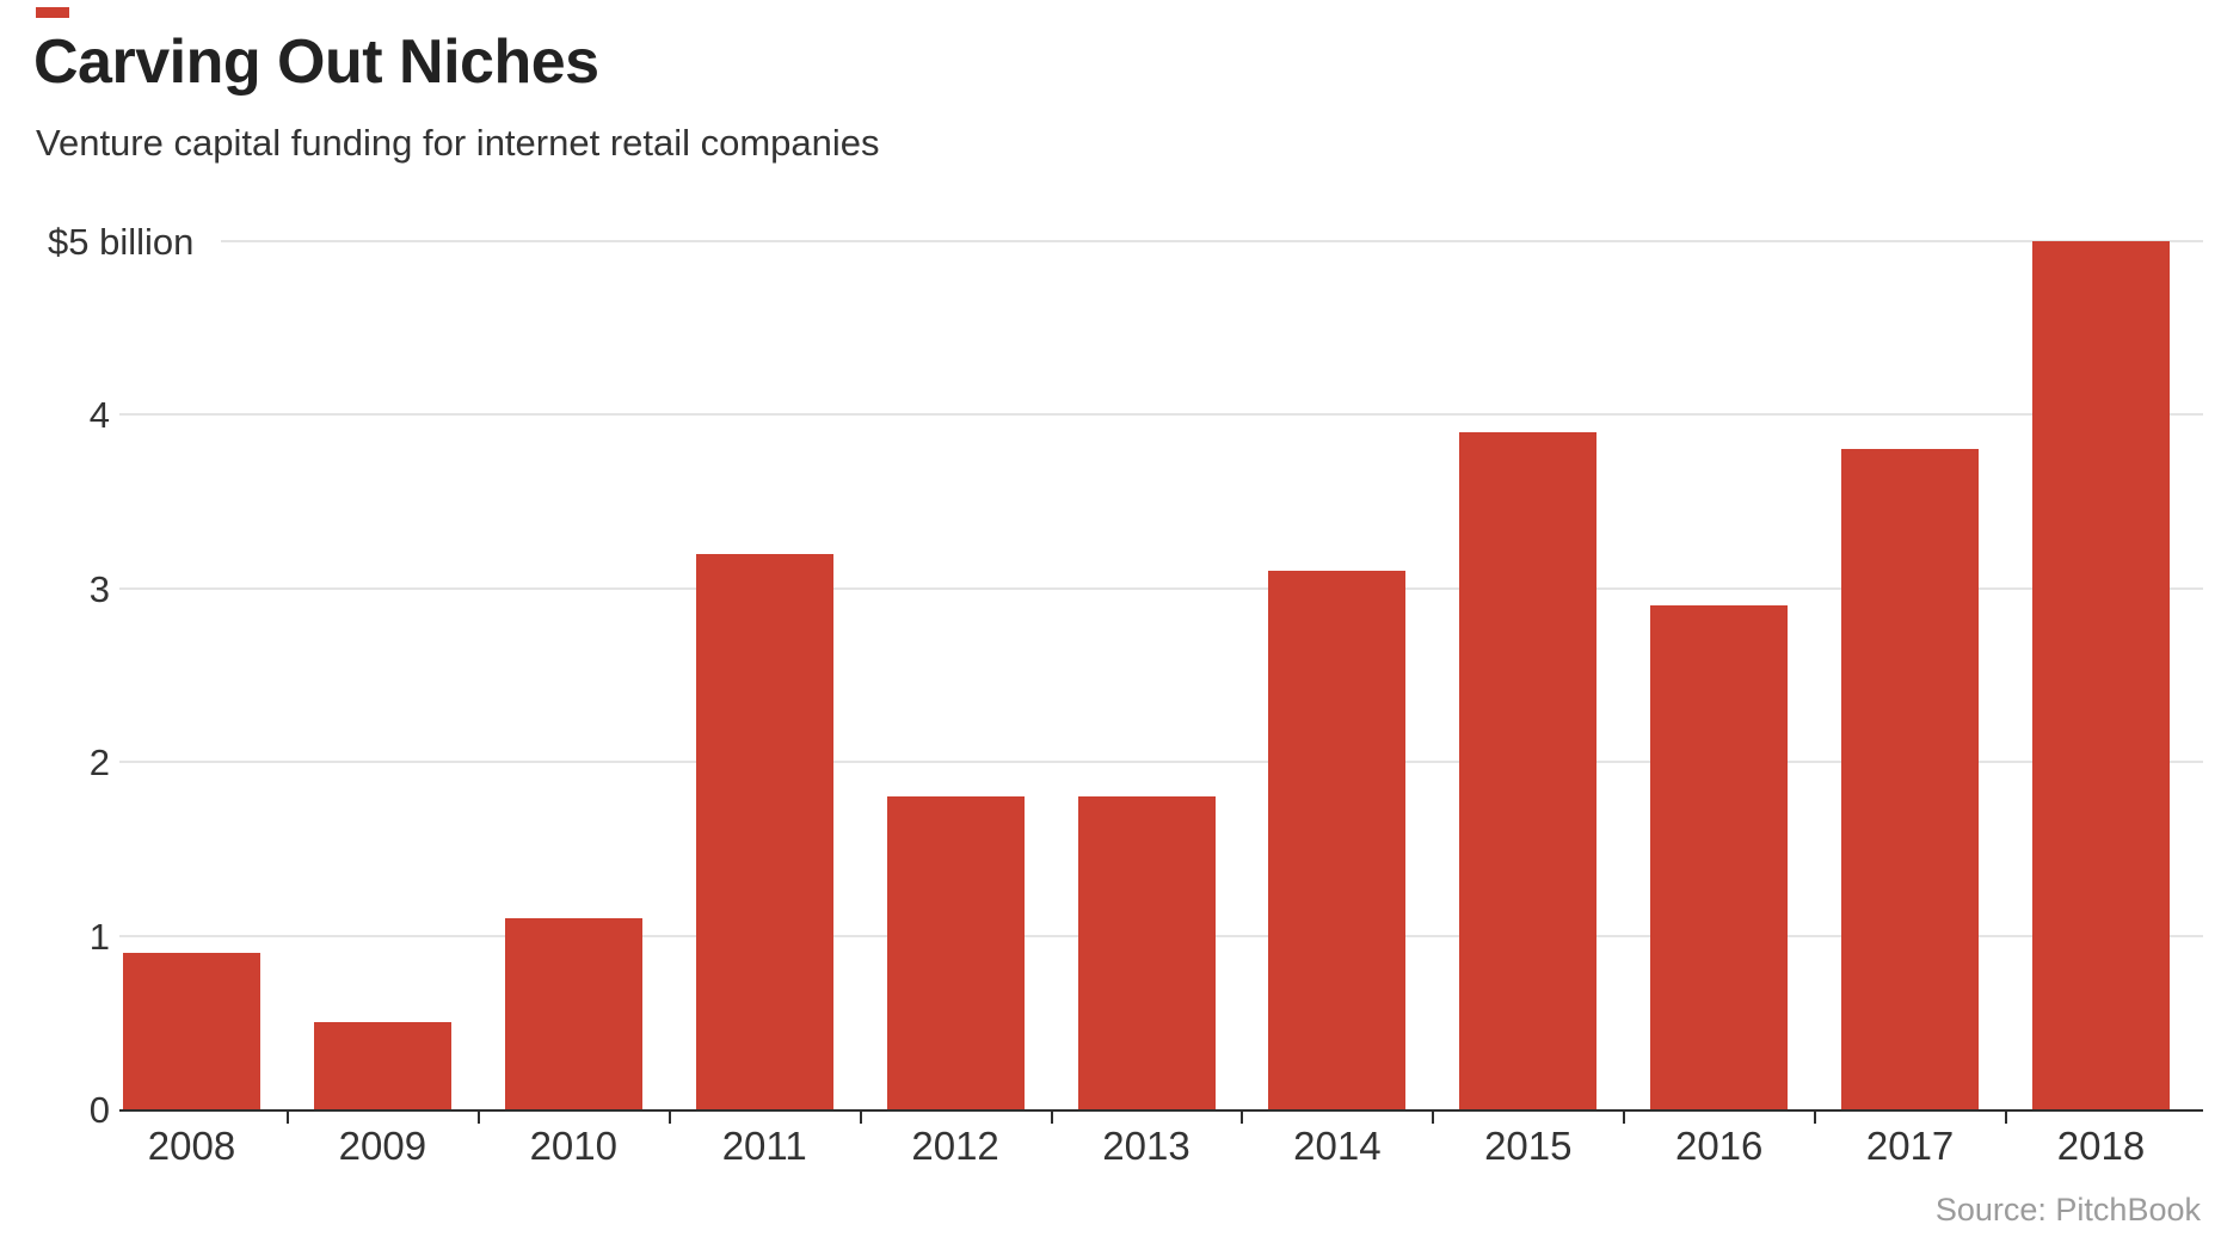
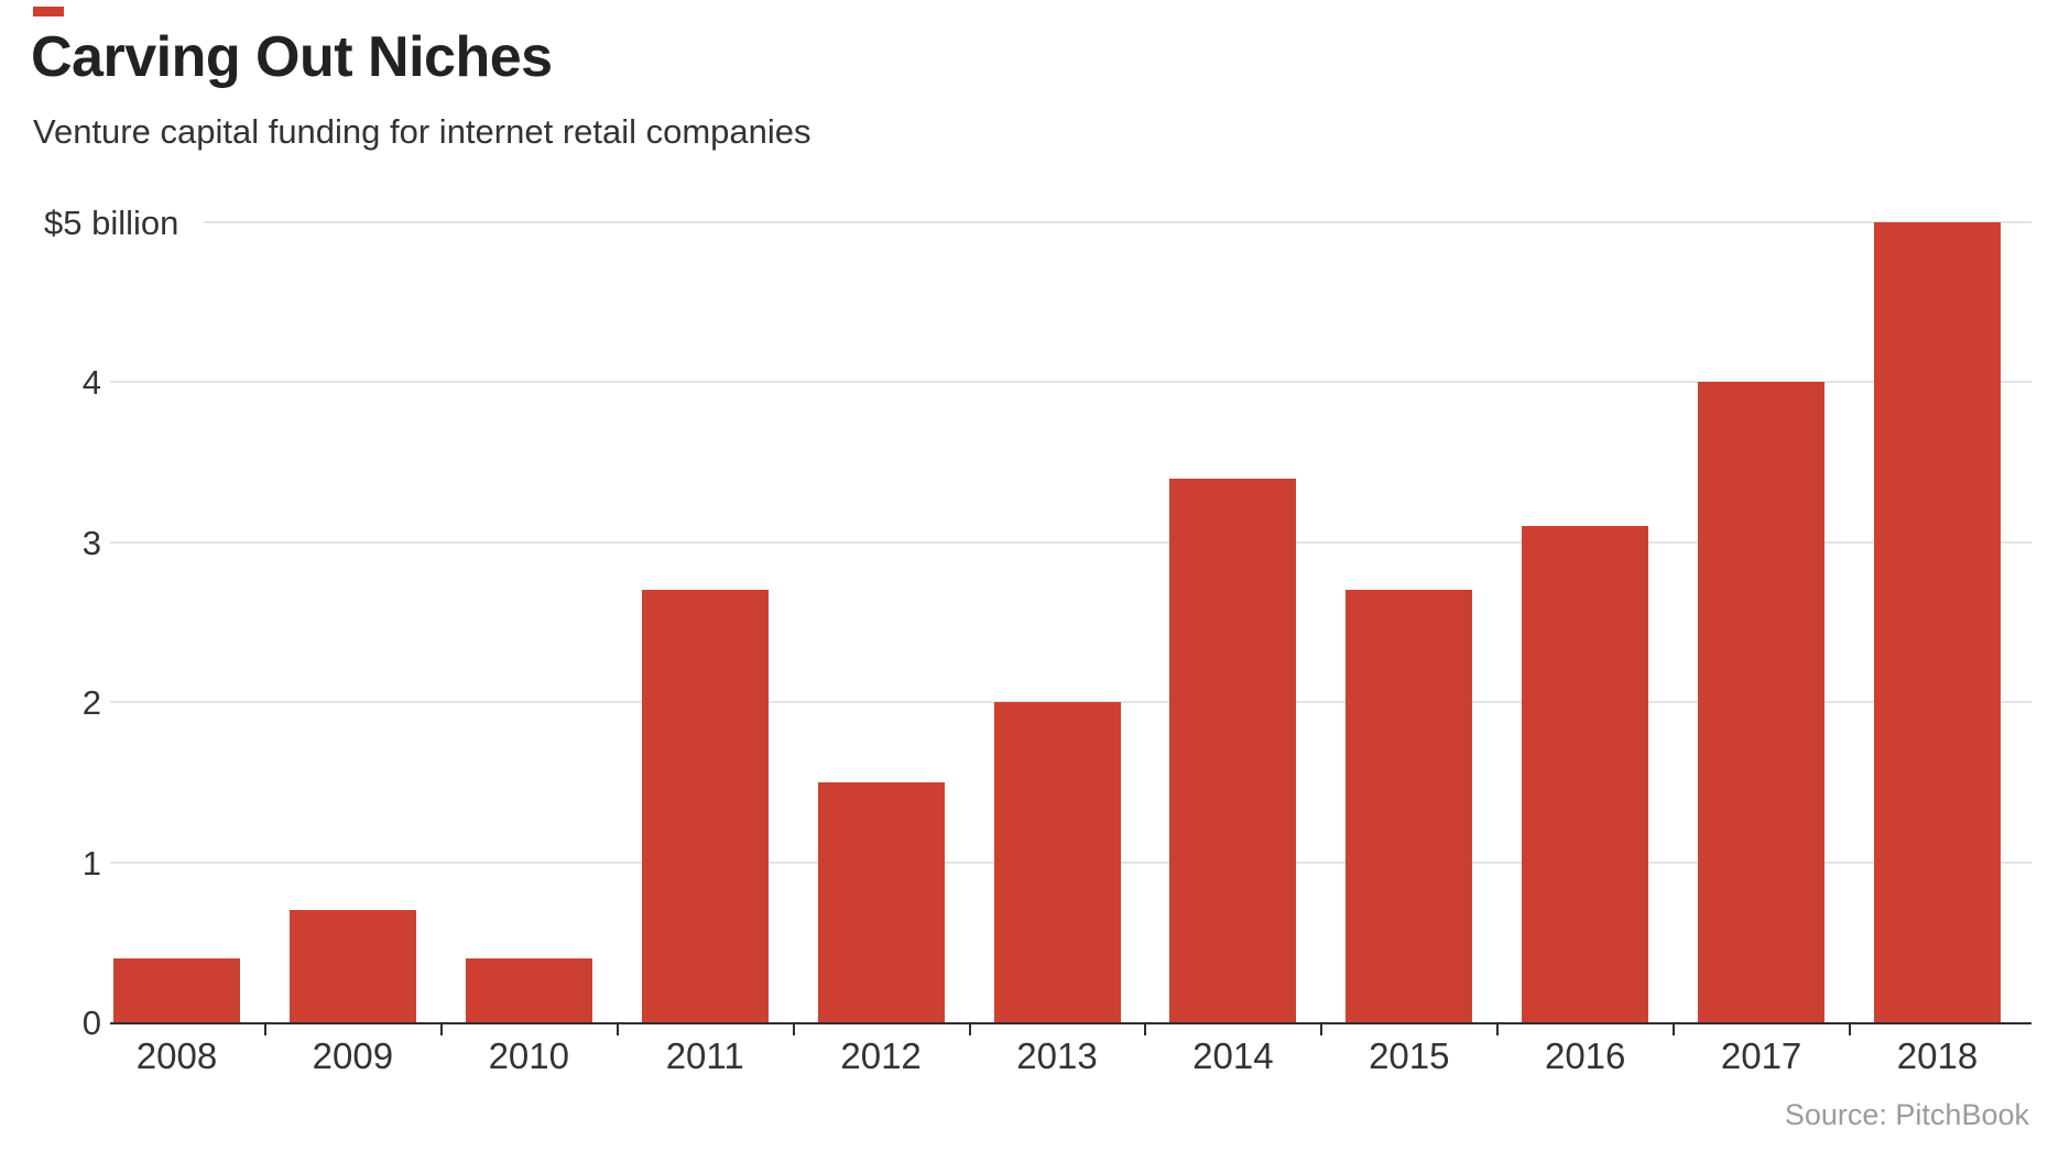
2008: 0.9 -> 0.4
2009: 0.5 -> 0.7
2010: 1.1 -> 0.4
2011: 3.2 -> 2.7
2012: 1.8 -> 1.5
2013: 1.8 -> 2.0
2014: 3.1 -> 3.4
2015: 3.9 -> 2.7
2016: 2.9 -> 3.1
2017: 3.8 -> 4.0
